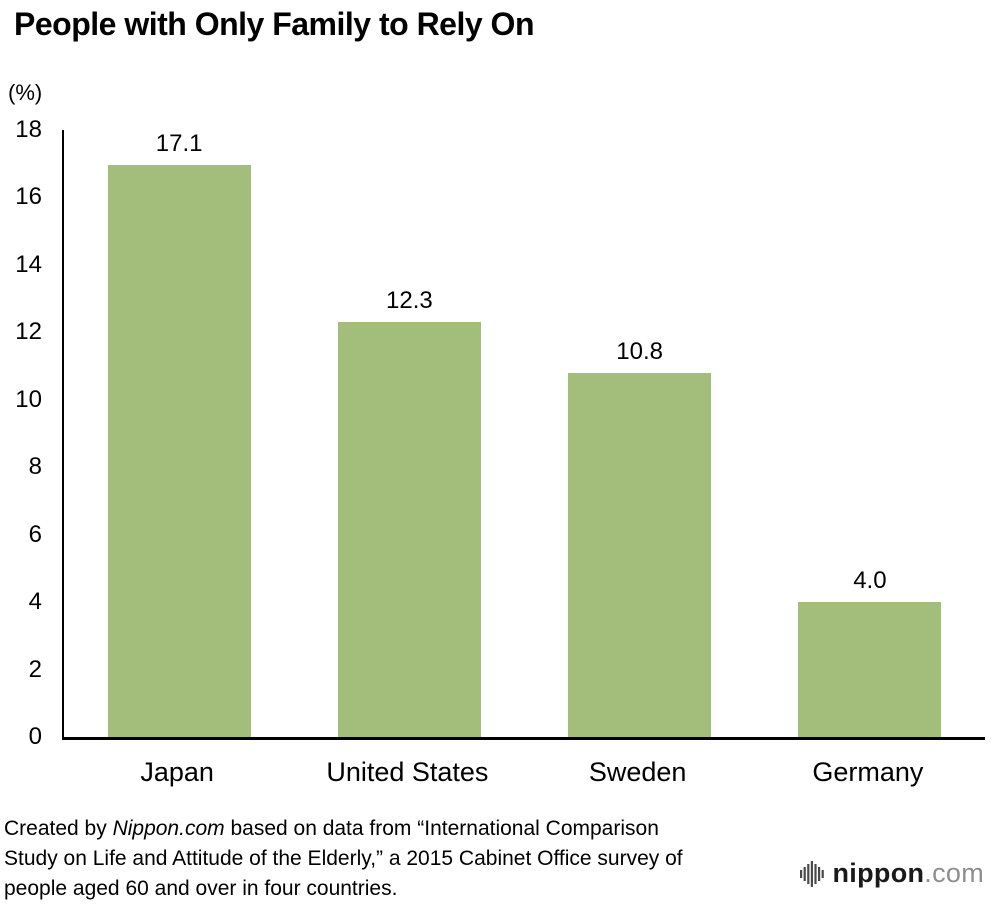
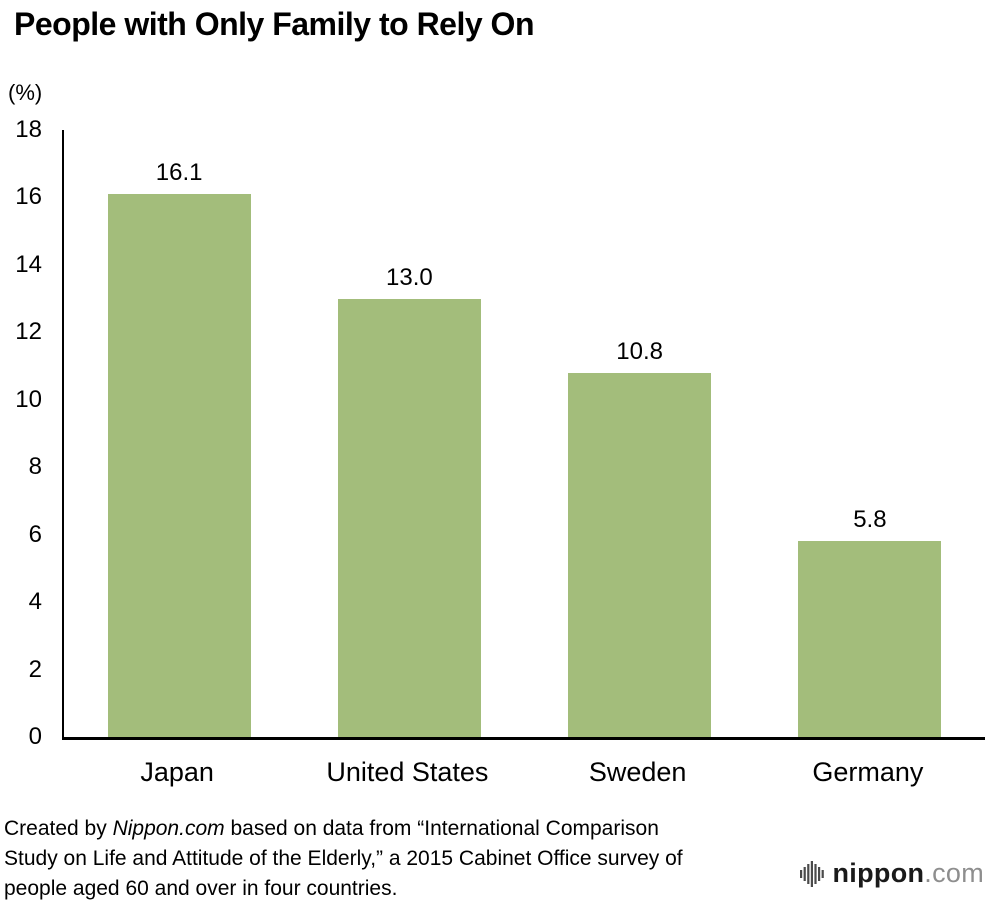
Japan: 17.1 -> 16.1
United States: 12.3 -> 13.0
Germany: 4.0 -> 5.8
